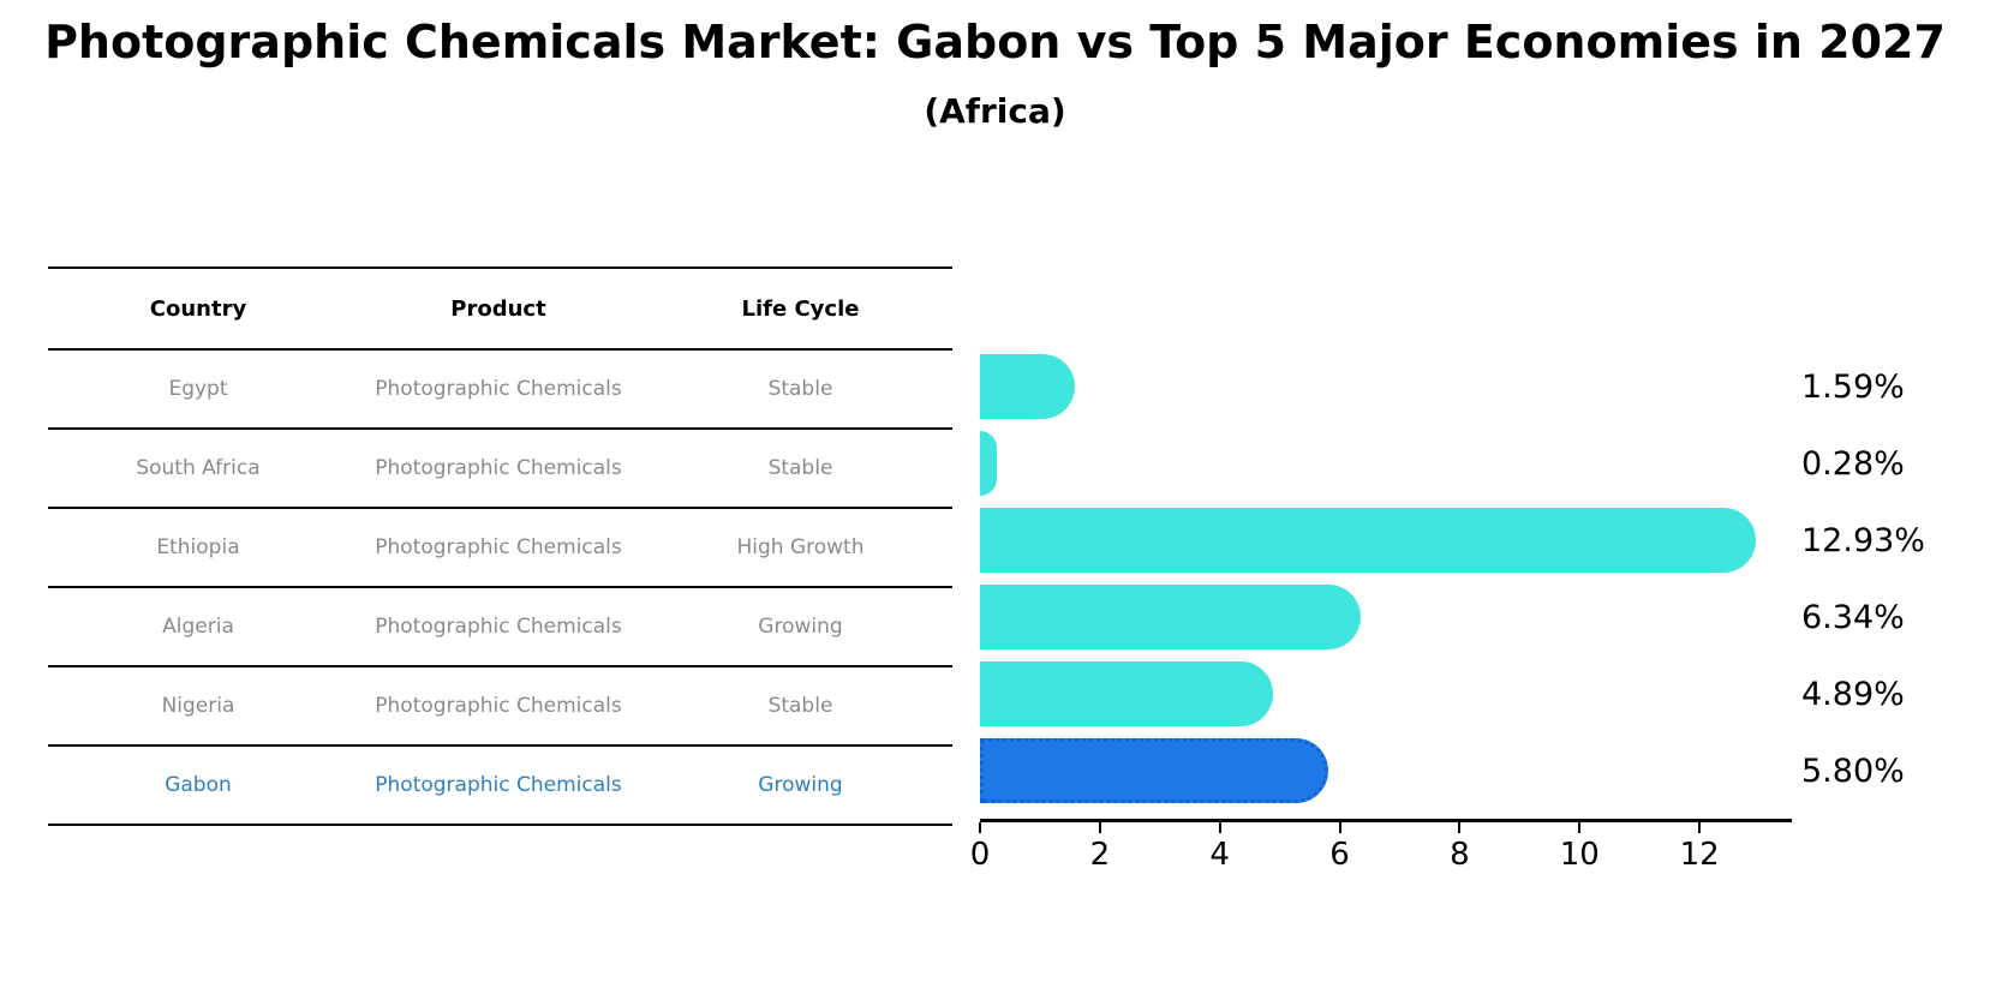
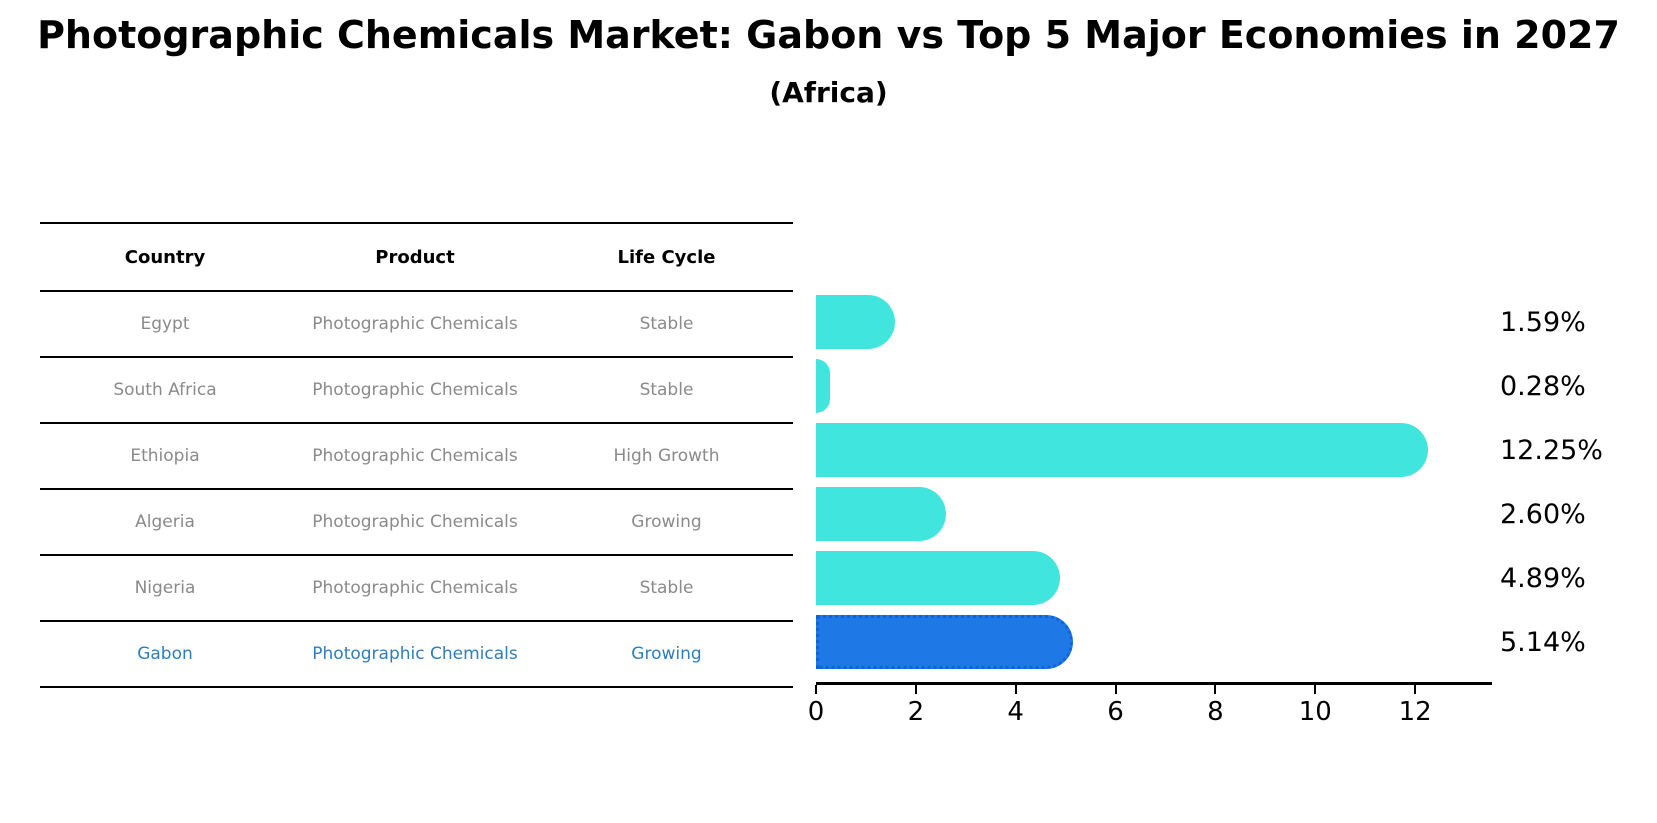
Ethiopia: 12.93% -> 12.25%
Algeria: 6.34% -> 2.60%
Gabon: 5.80% -> 5.14%
